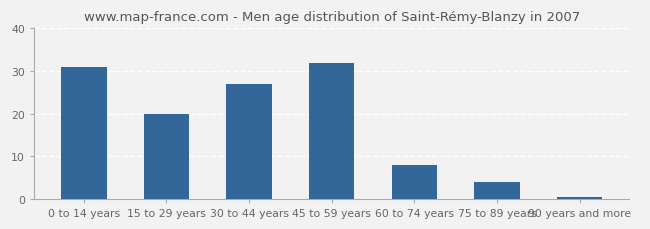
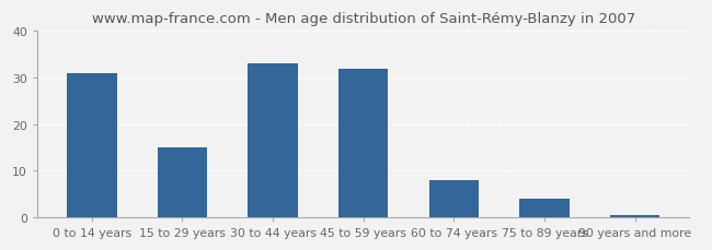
15 to 29 years: 20.0 -> 15.0
30 to 44 years: 27.0 -> 33.0
